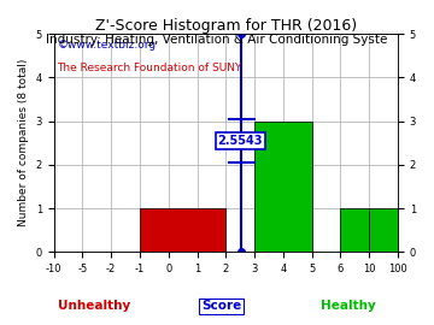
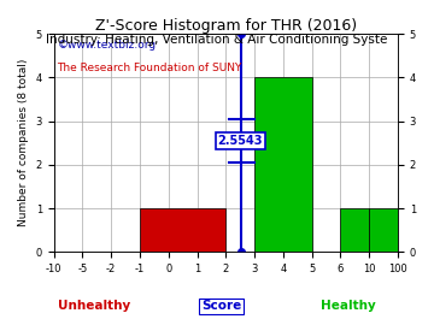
4: 3 -> 4
